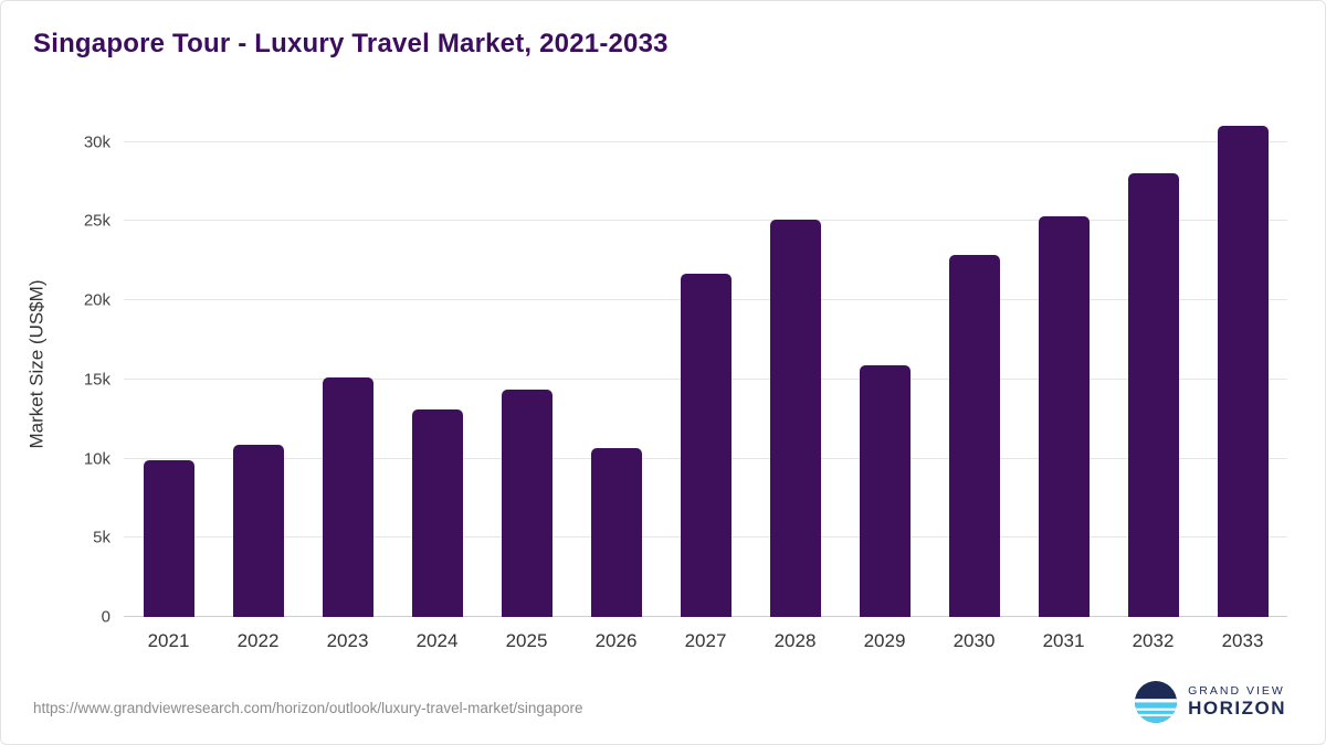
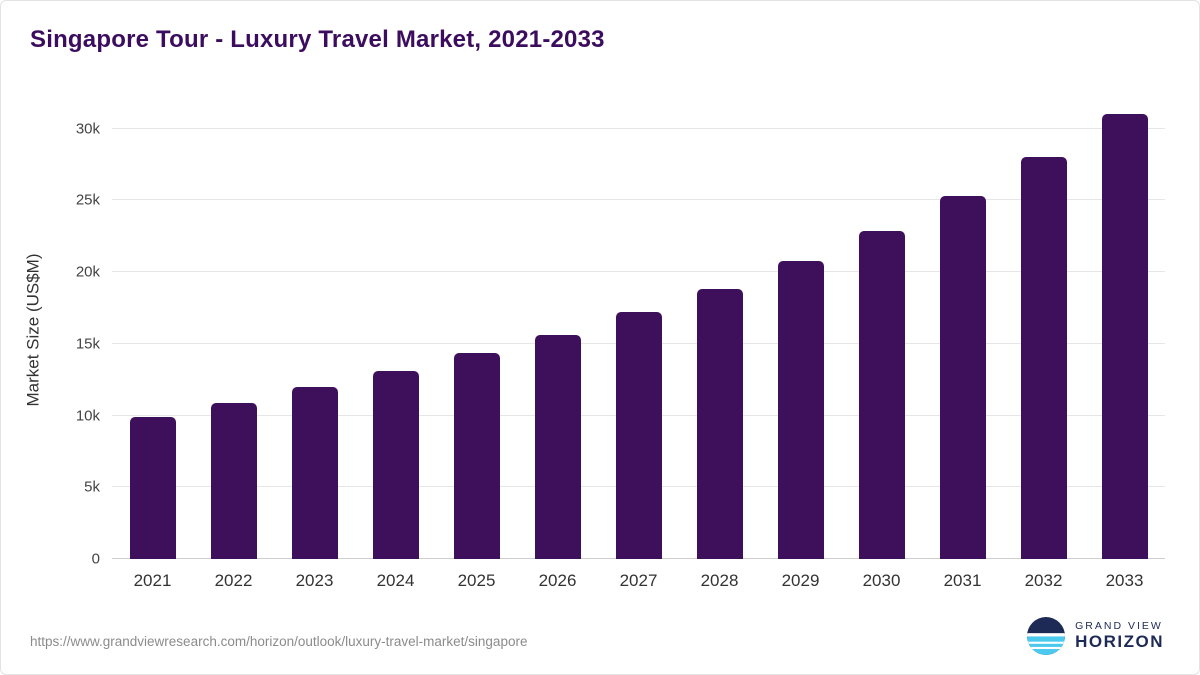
2023: 15.1k -> 12.0k
2026: 10.7k -> 15.6k
2027: 21.7k -> 17.2k
2028: 25.1k -> 18.8k
2029: 15.9k -> 20.8k
